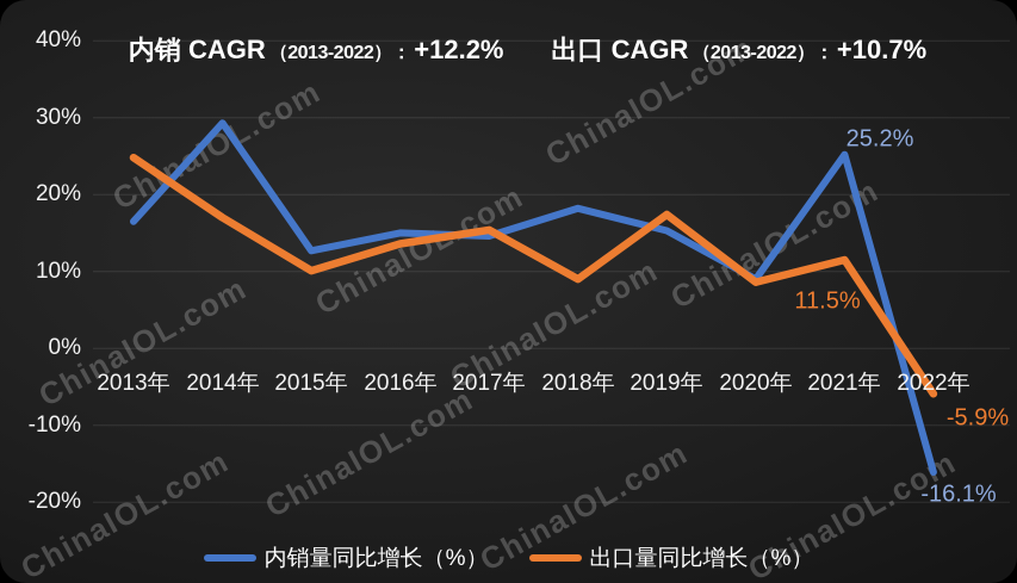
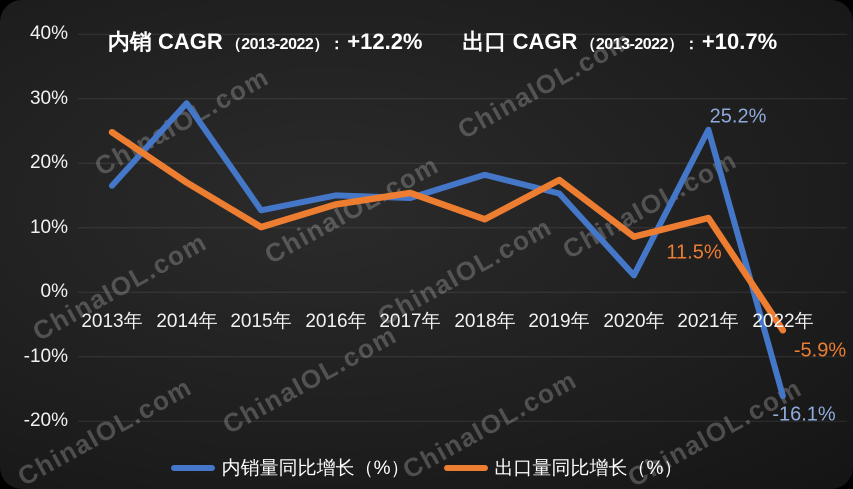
出口量同比增长（%）/2018年: 9% -> 11%
内销量同比增长（%）/2020年: 9% -> 3%
